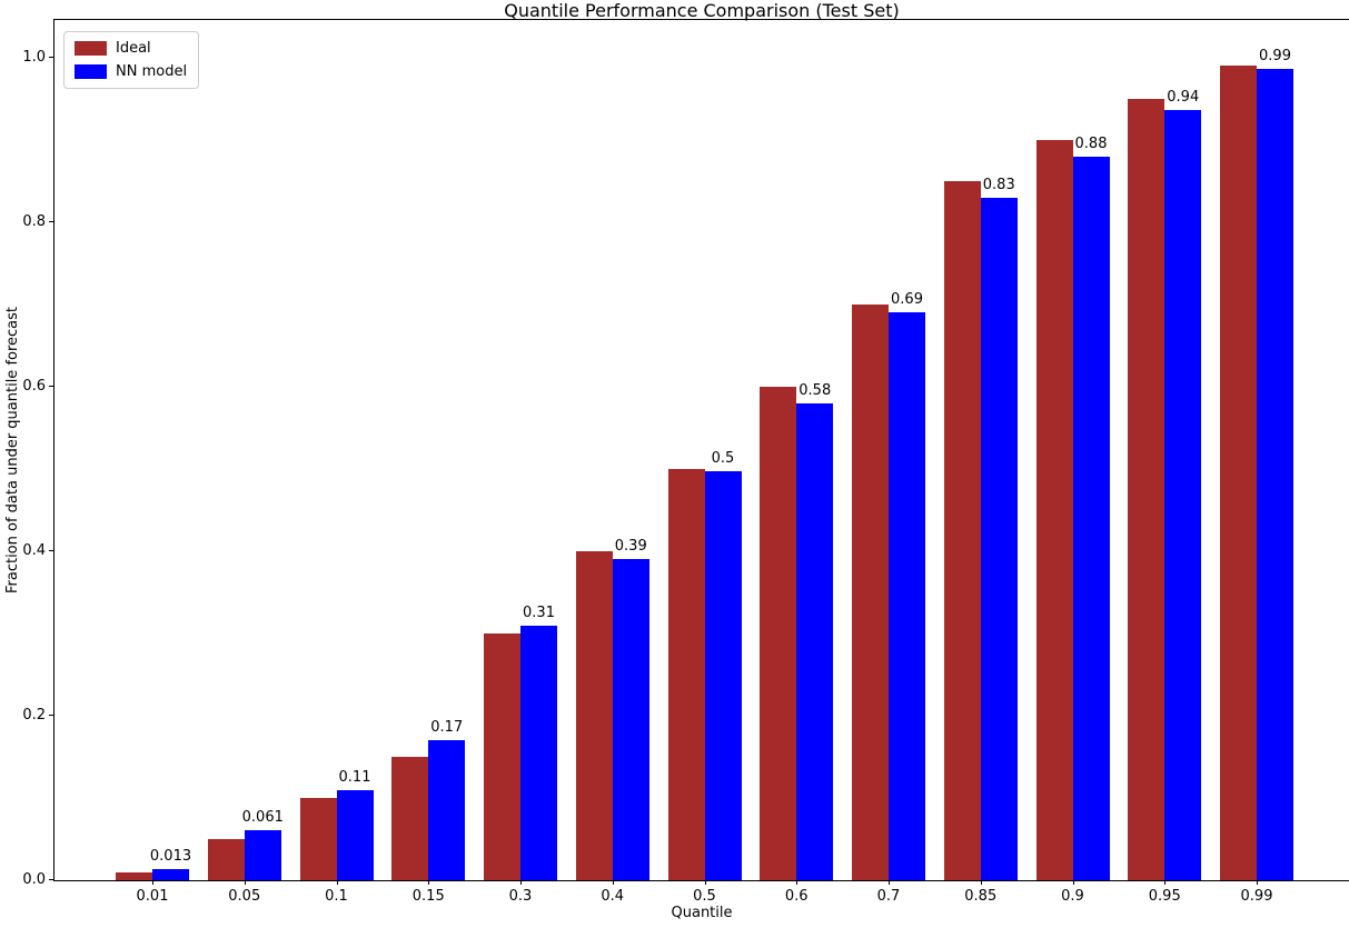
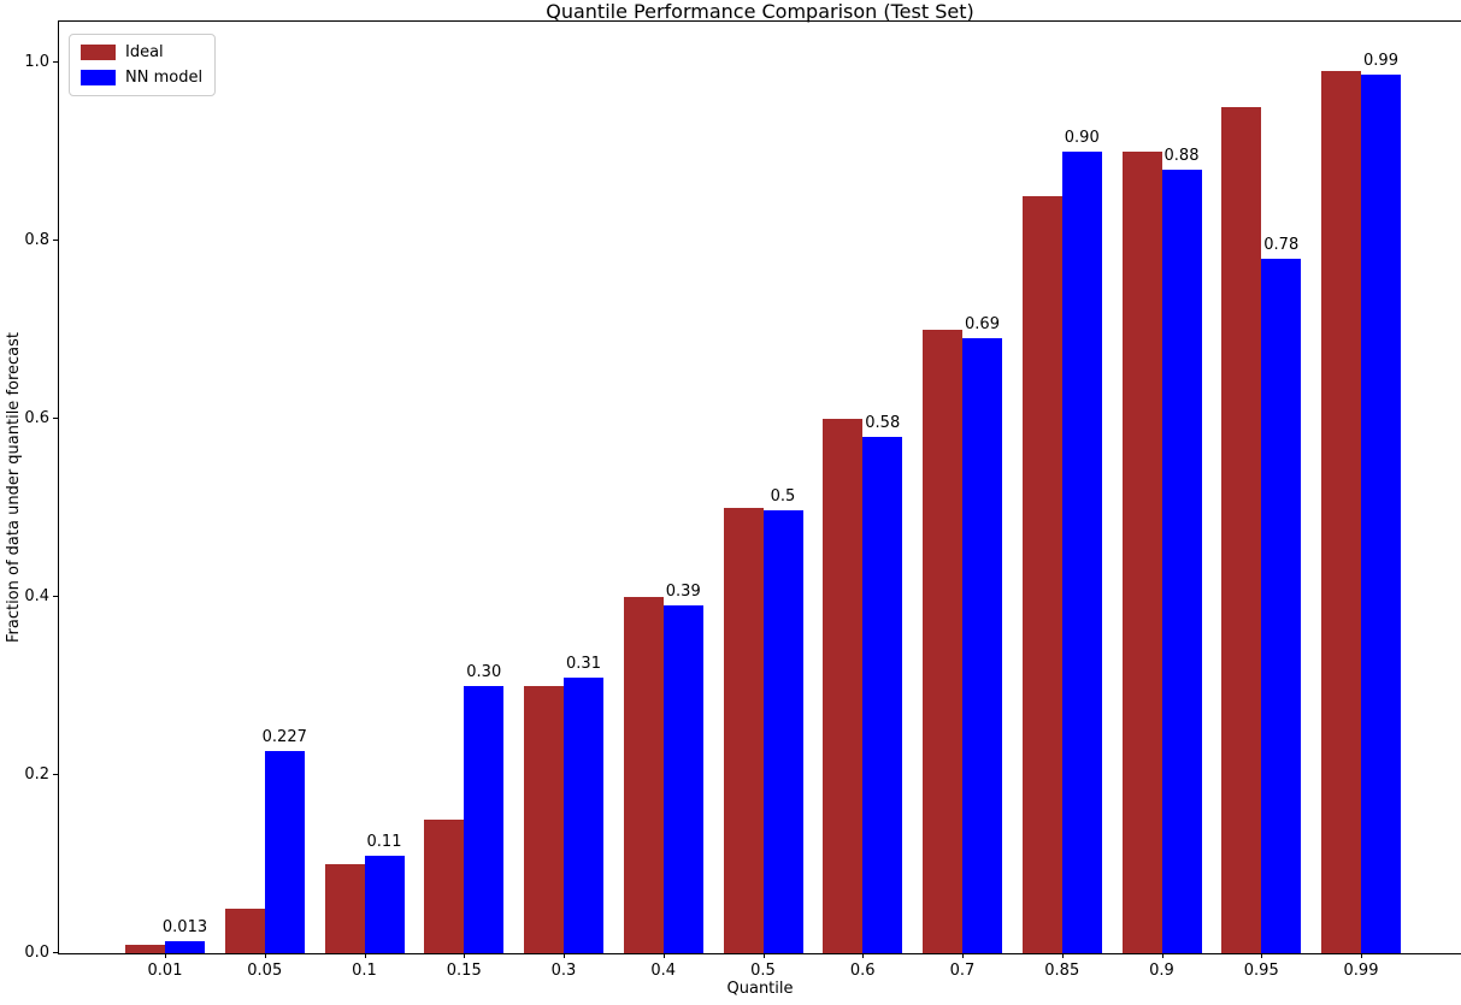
NN model/0.05: 0.061 -> 0.227
NN model/0.15: 0.17 -> 0.30
NN model/0.85: 0.83 -> 0.90
NN model/0.95: 0.94 -> 0.78
